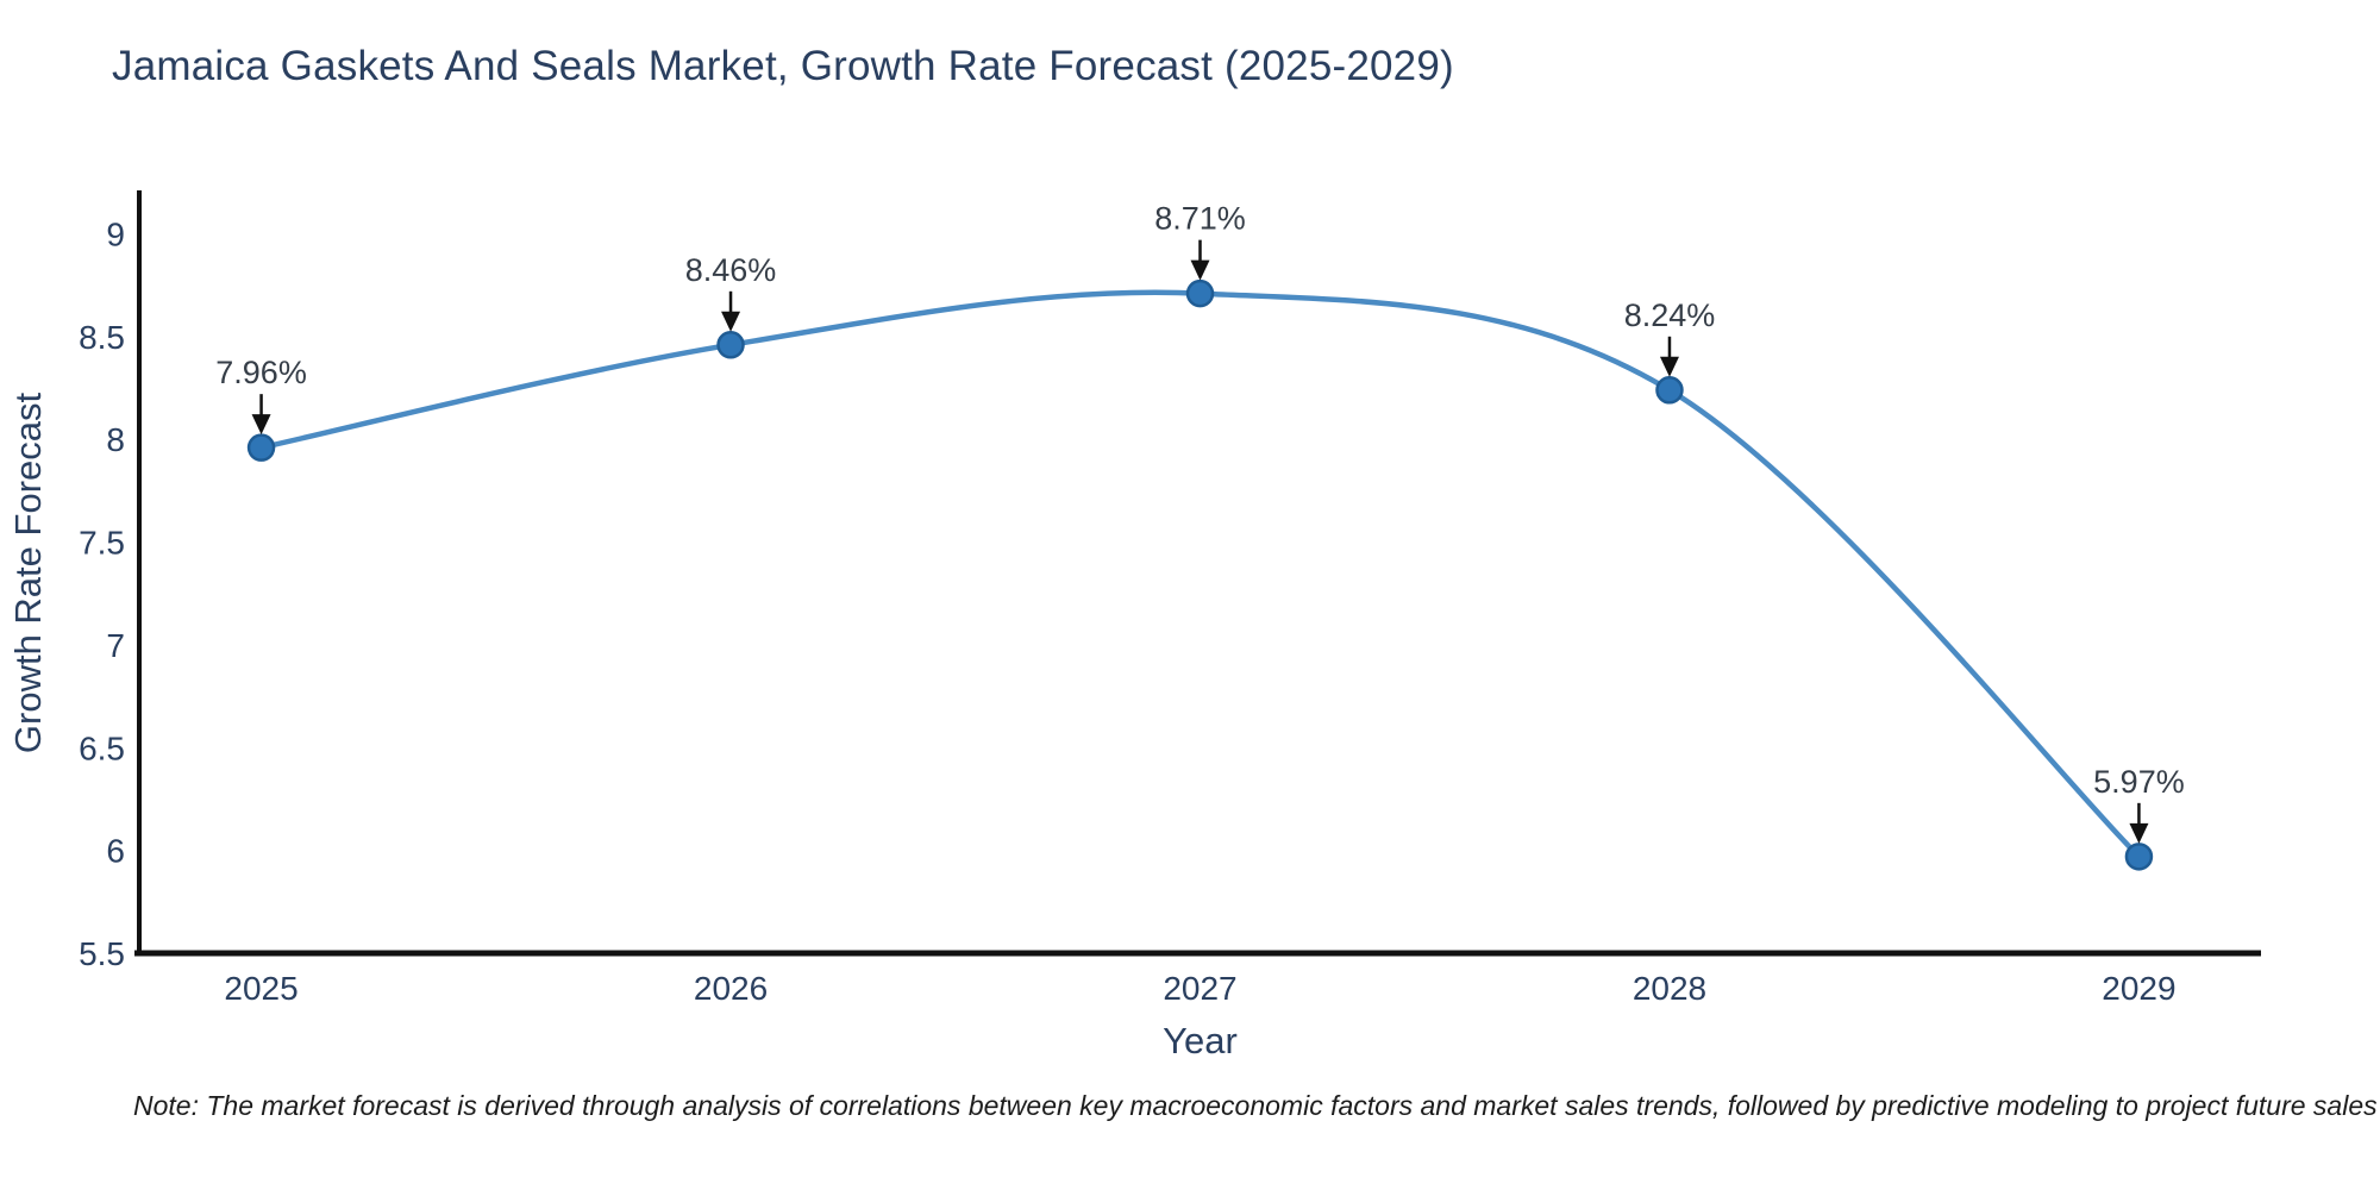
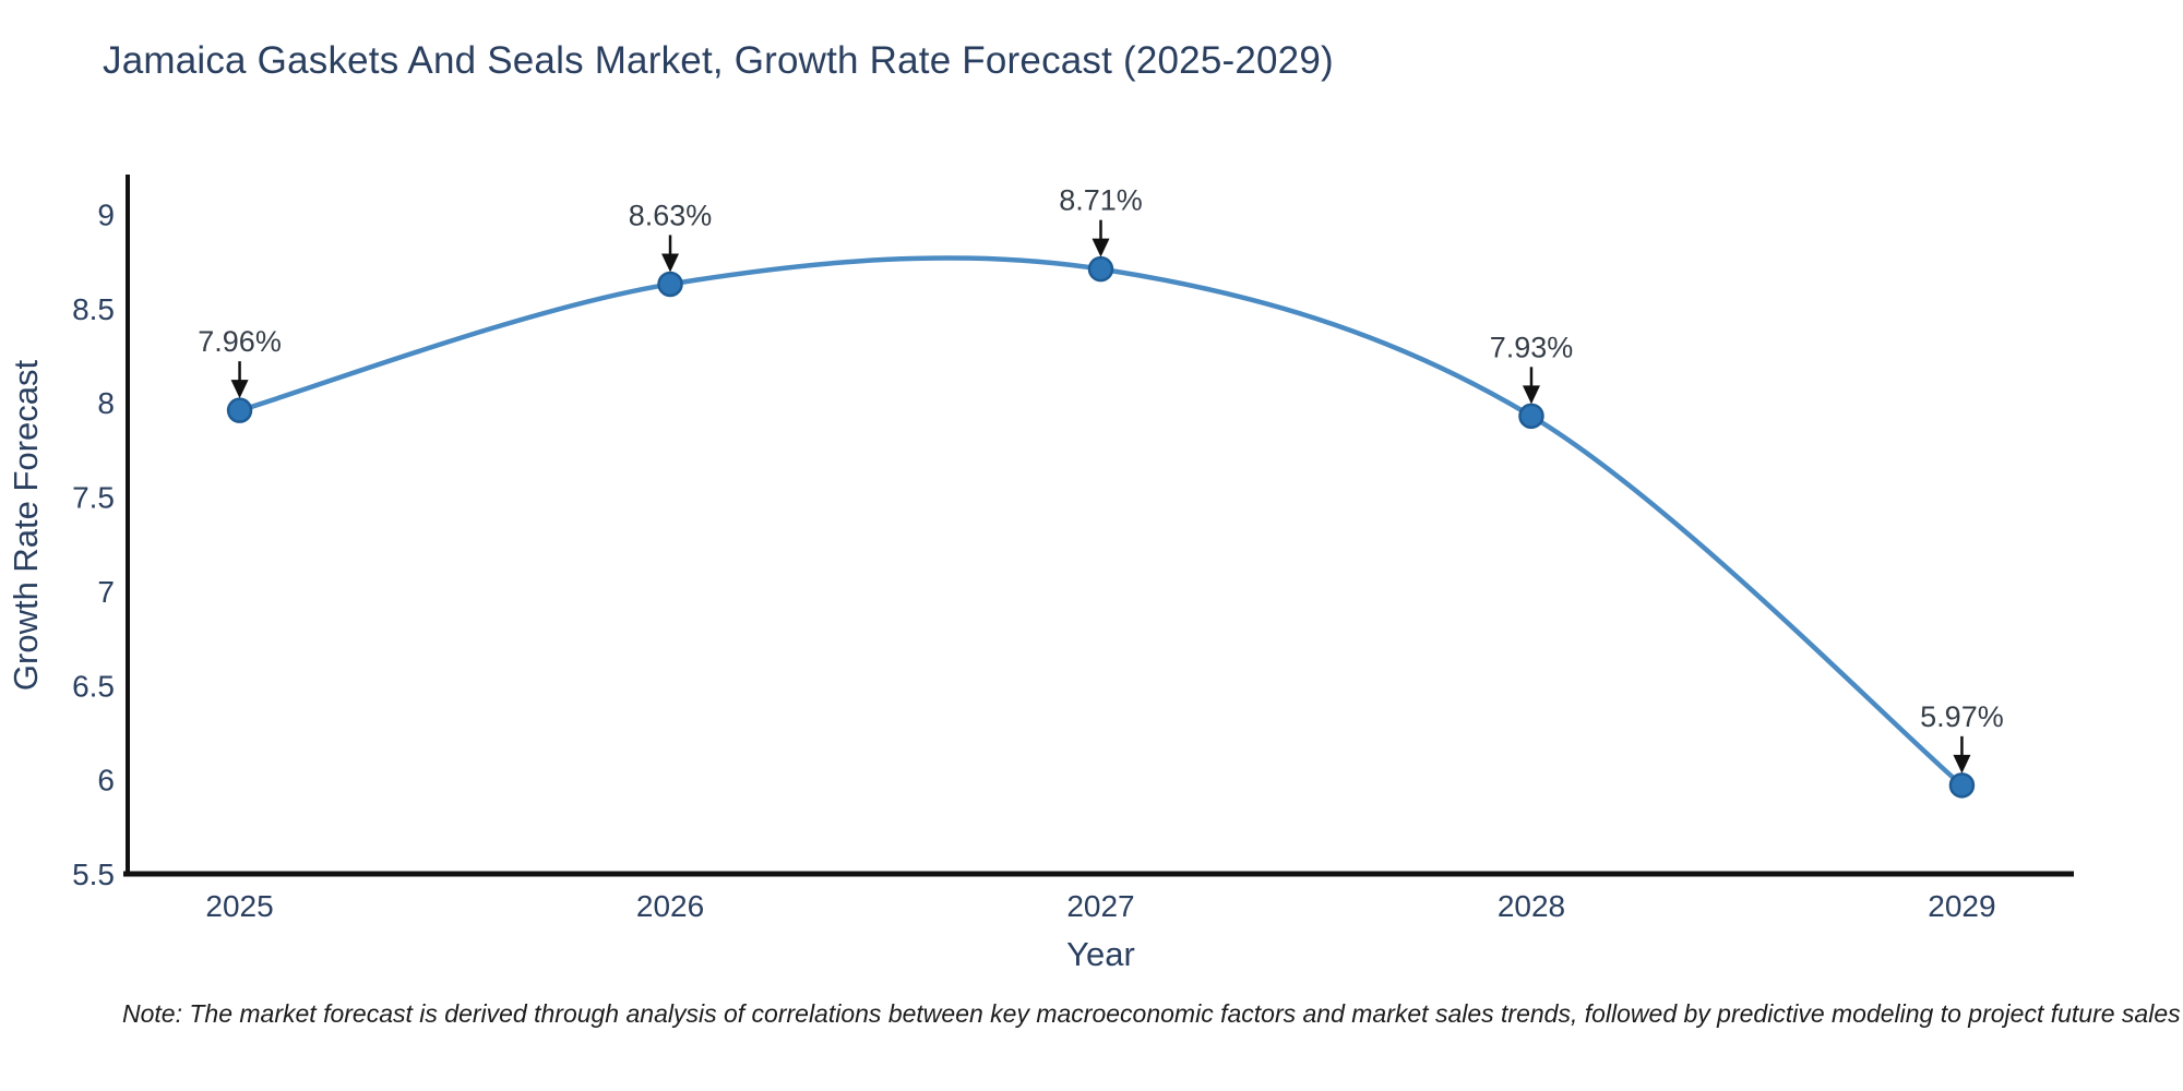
2026: 8.46% -> 8.63%
2028: 8.24% -> 7.93%
